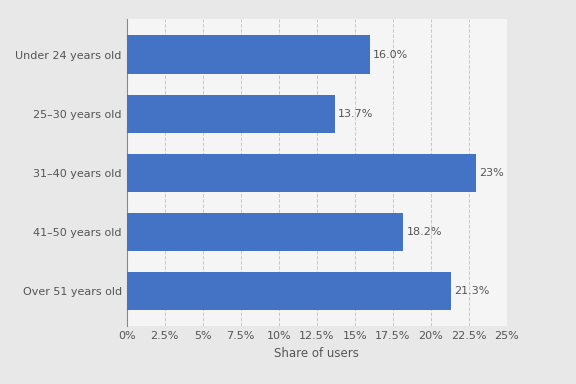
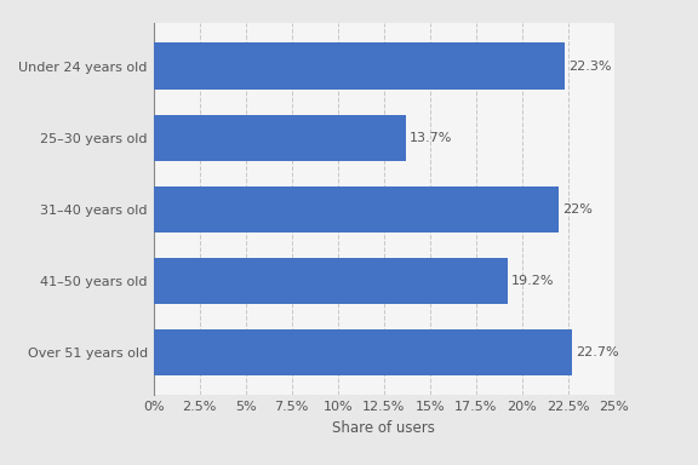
Under 24 years old: 16.0% -> 22.3%
31–40 years old: 23% -> 22%
41–50 years old: 18.2% -> 19.2%
Over 51 years old: 21.3% -> 22.7%
